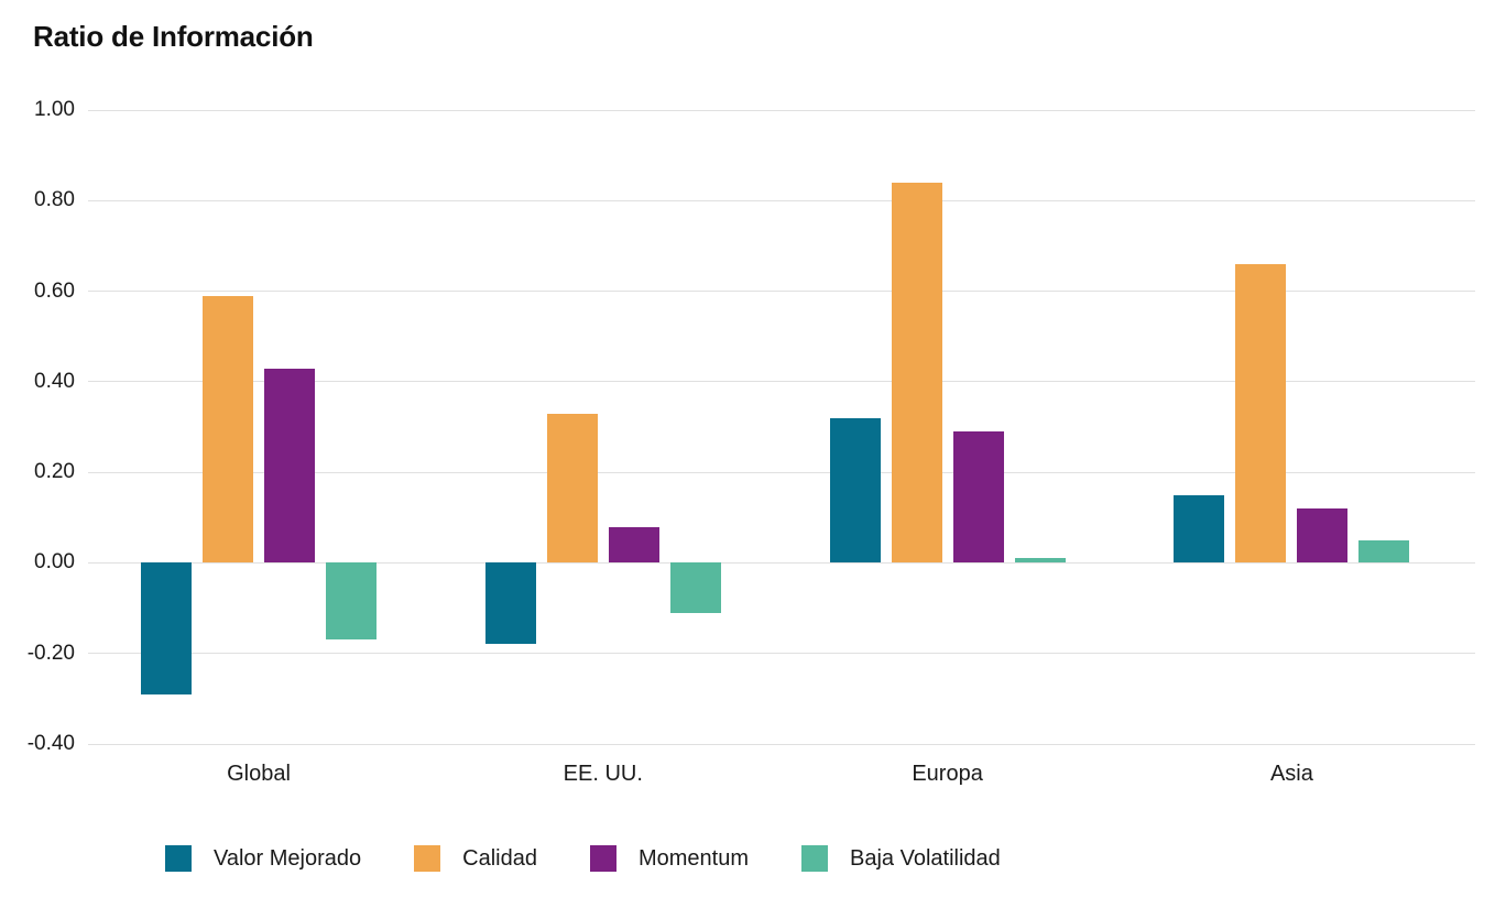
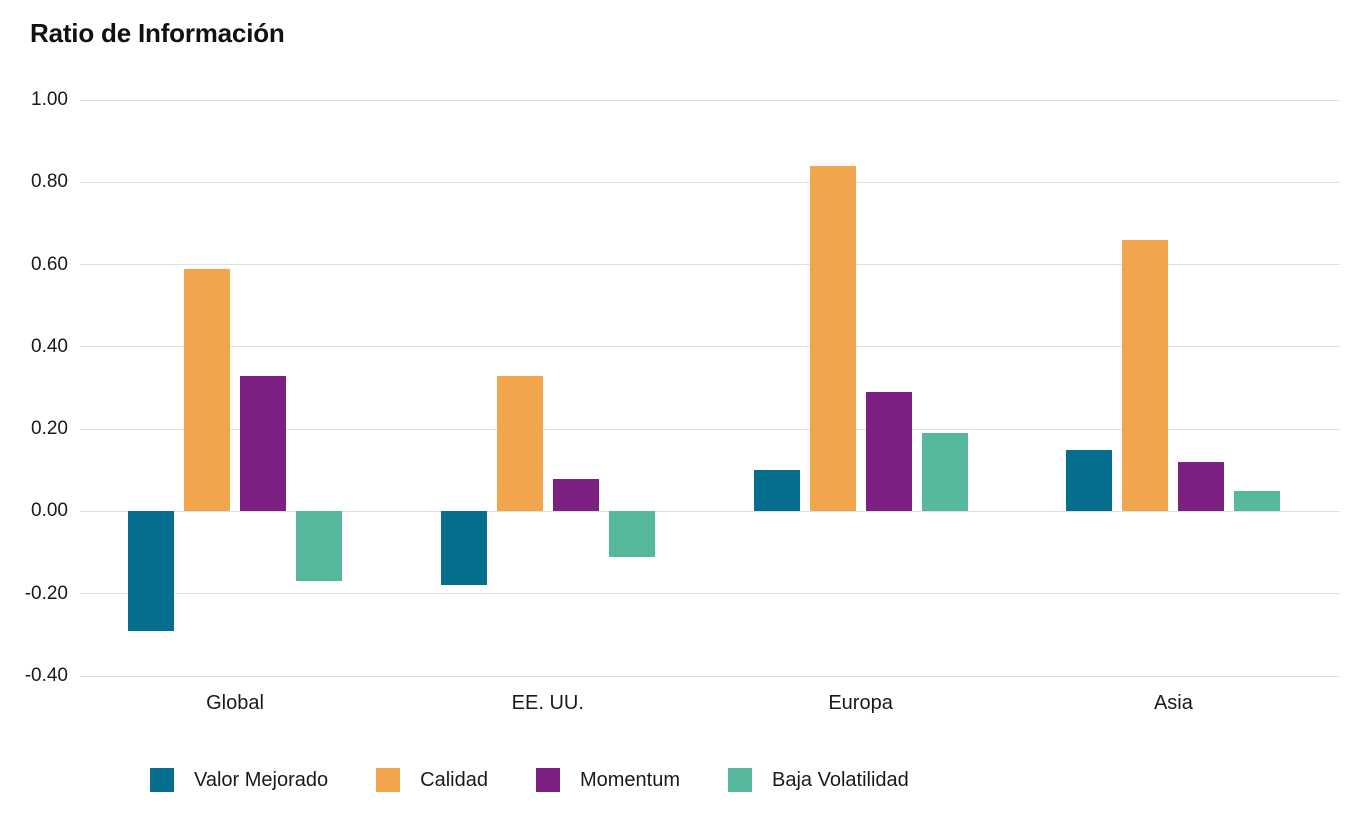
Momentum/Global: 0.43 -> 0.33
Valor Mejorado/Europa: 0.32 -> 0.10
Baja Volatilidad/Europa: 0.01 -> 0.19
